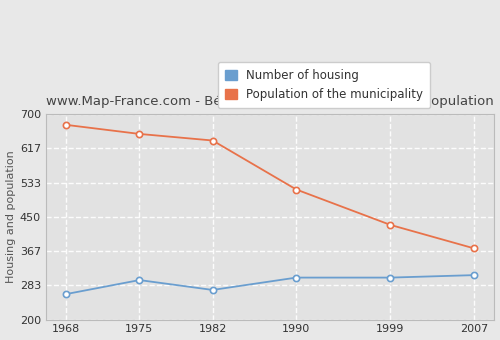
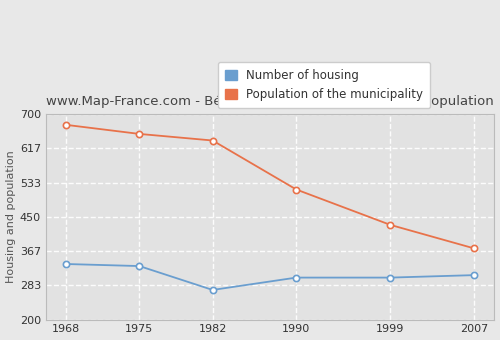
Number of housing/1968: 262 -> 335
Number of housing/1975: 296 -> 330
